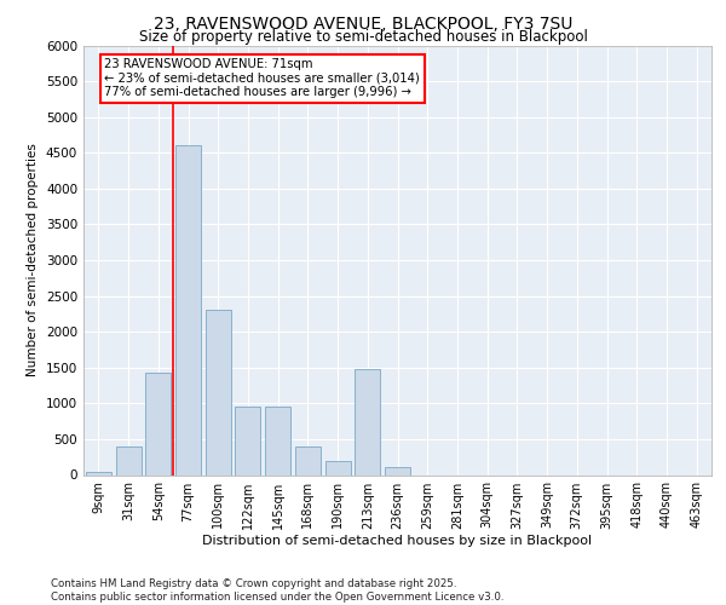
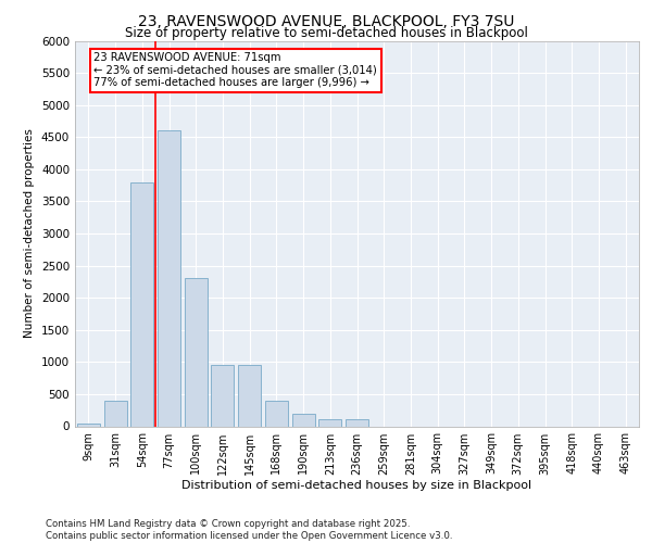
54sqm: 1420 -> 3800
213sqm: 1480 -> 110
